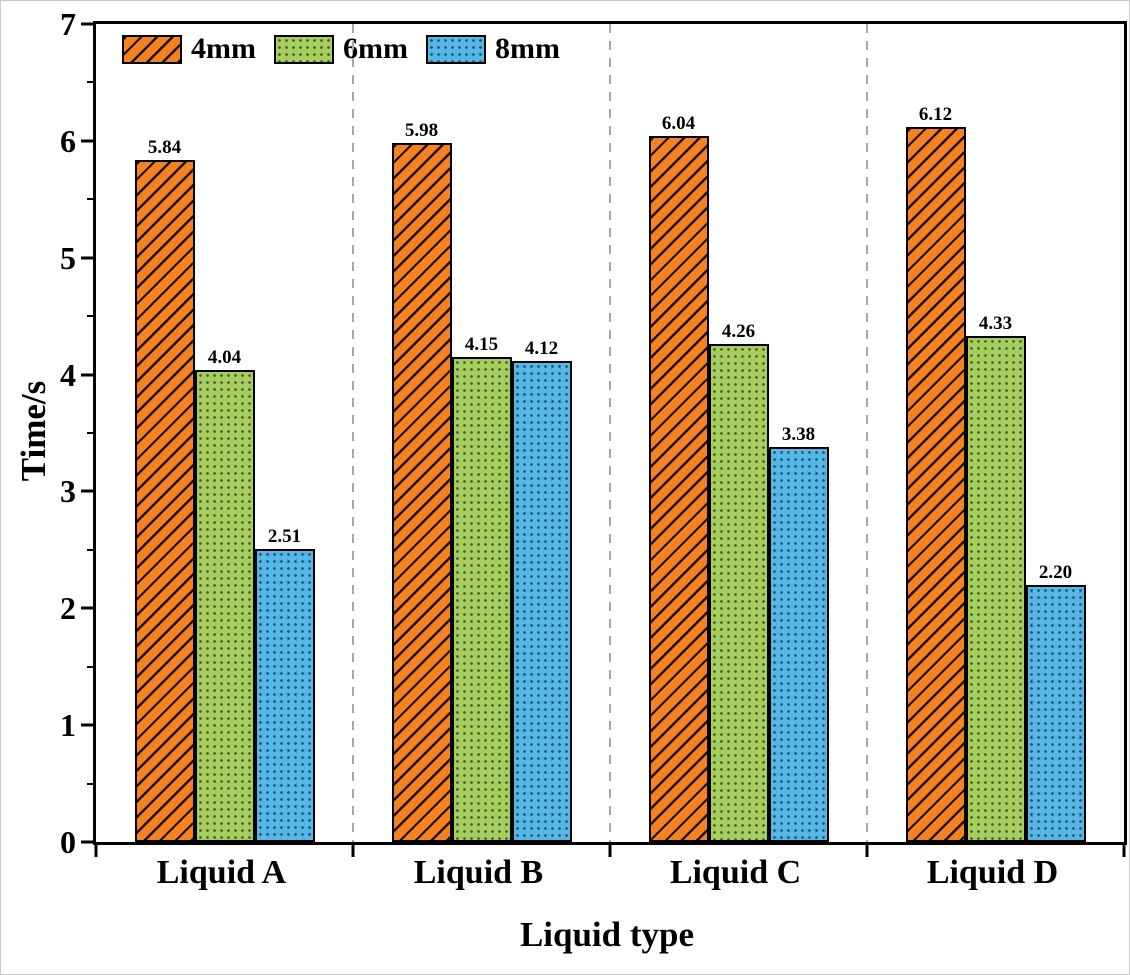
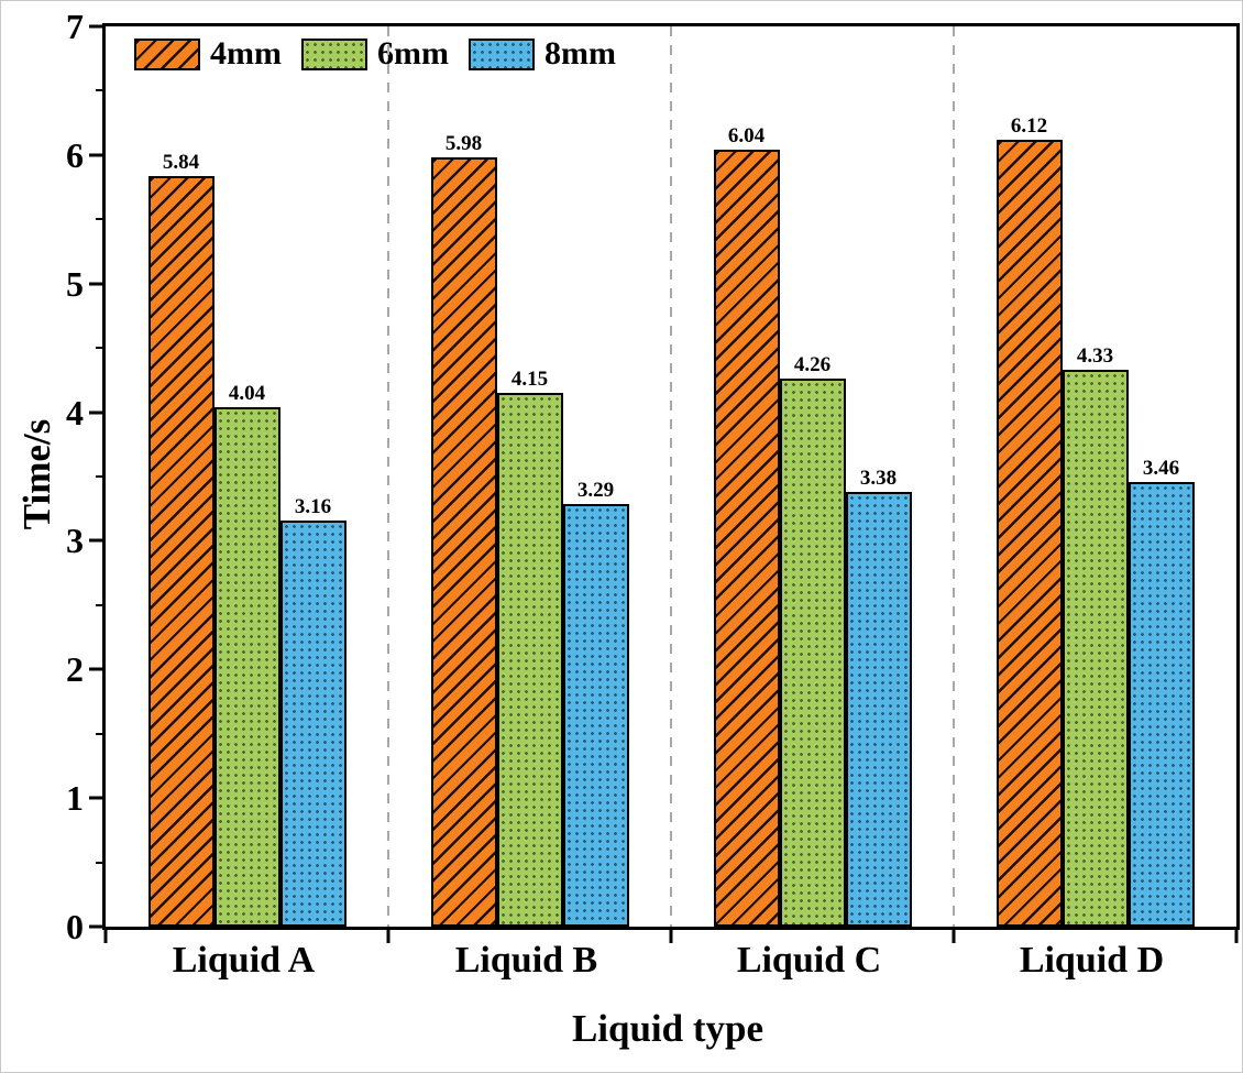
8mm/Liquid A: 2.51 -> 3.16
8mm/Liquid B: 4.12 -> 3.29
8mm/Liquid D: 2.20 -> 3.46
